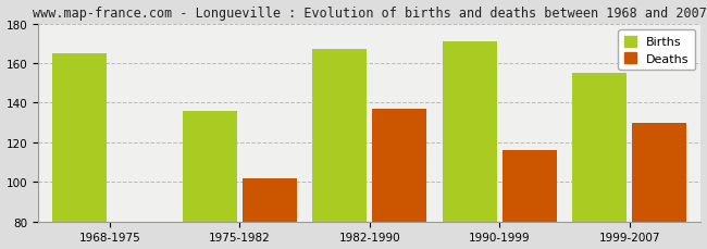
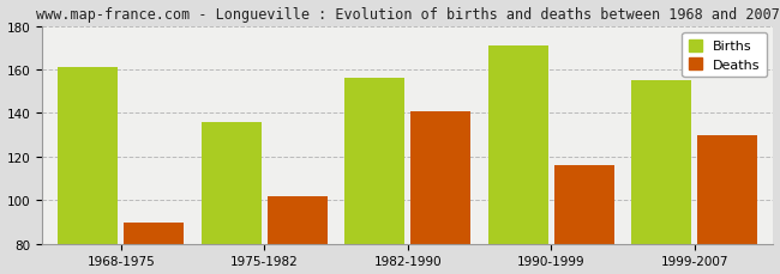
Births/1968-1975: 165 -> 161
Deaths/1968-1975: 80 -> 90
Births/1982-1990: 167 -> 156
Deaths/1982-1990: 137 -> 141
